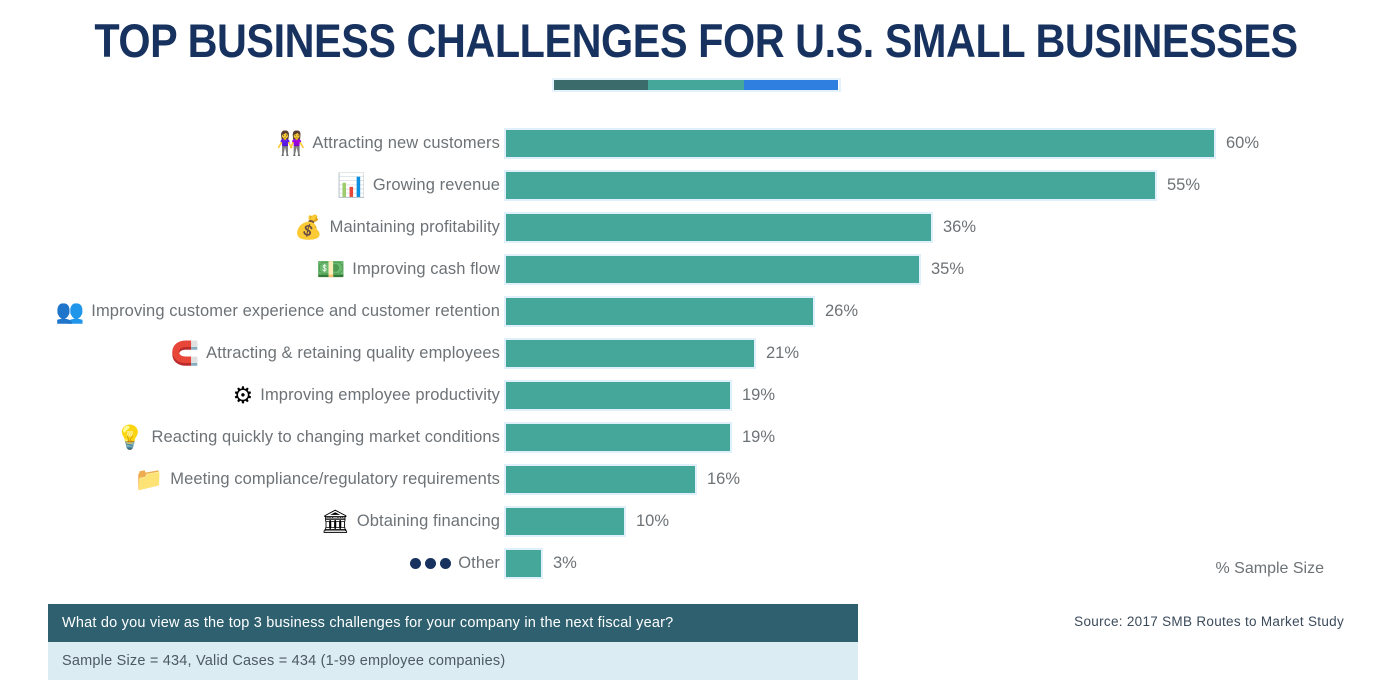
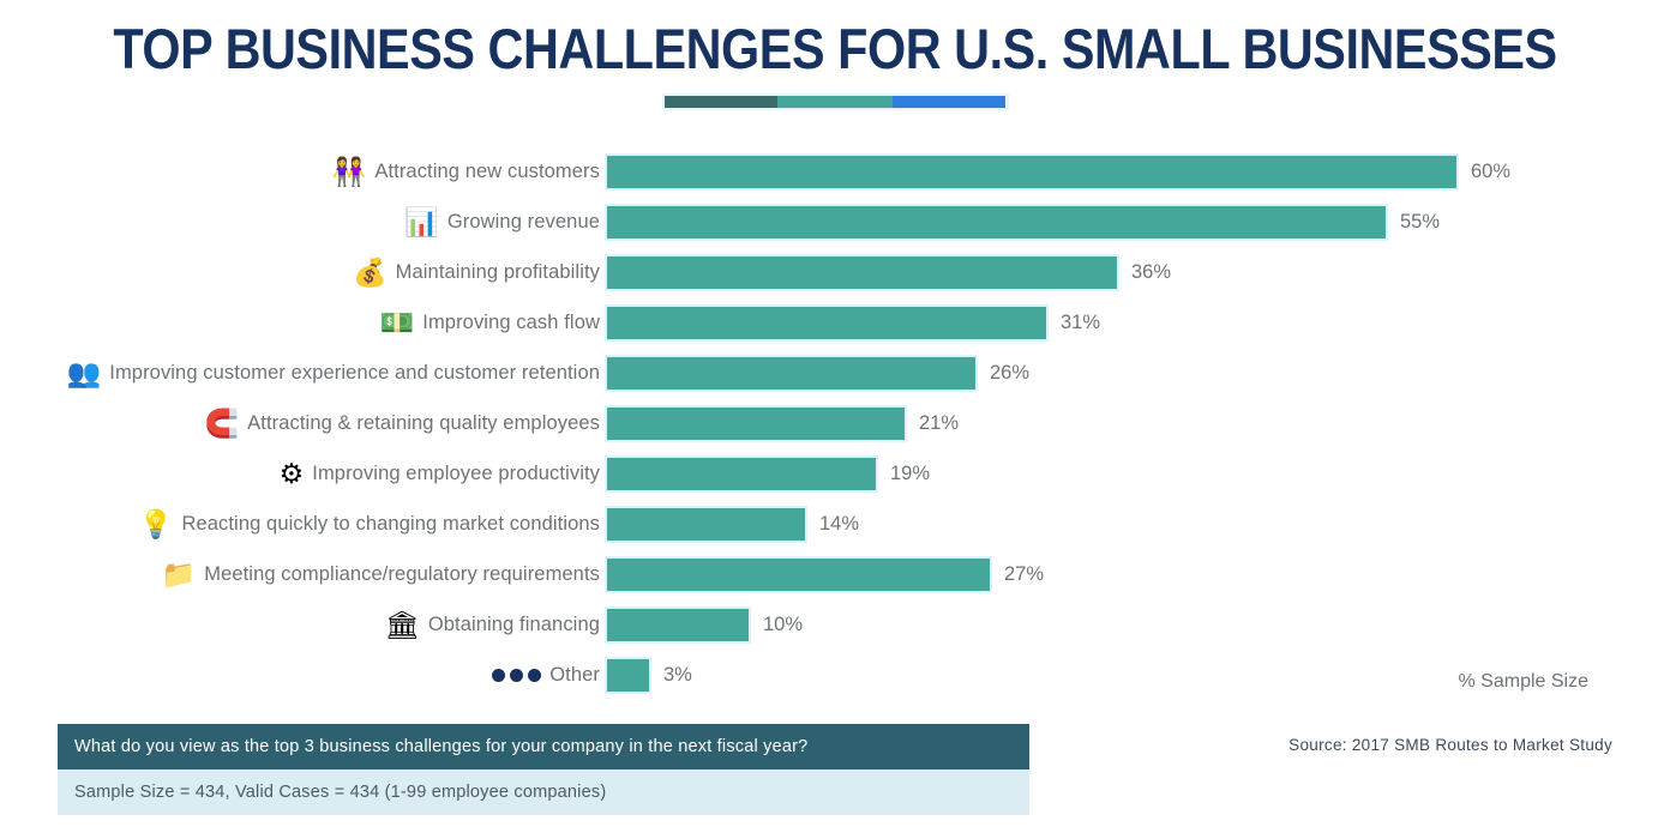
Improving cash flow: 35% -> 31%
Reacting quickly to changing market conditions: 19% -> 14%
Meeting compliance/regulatory requirements: 16% -> 27%
